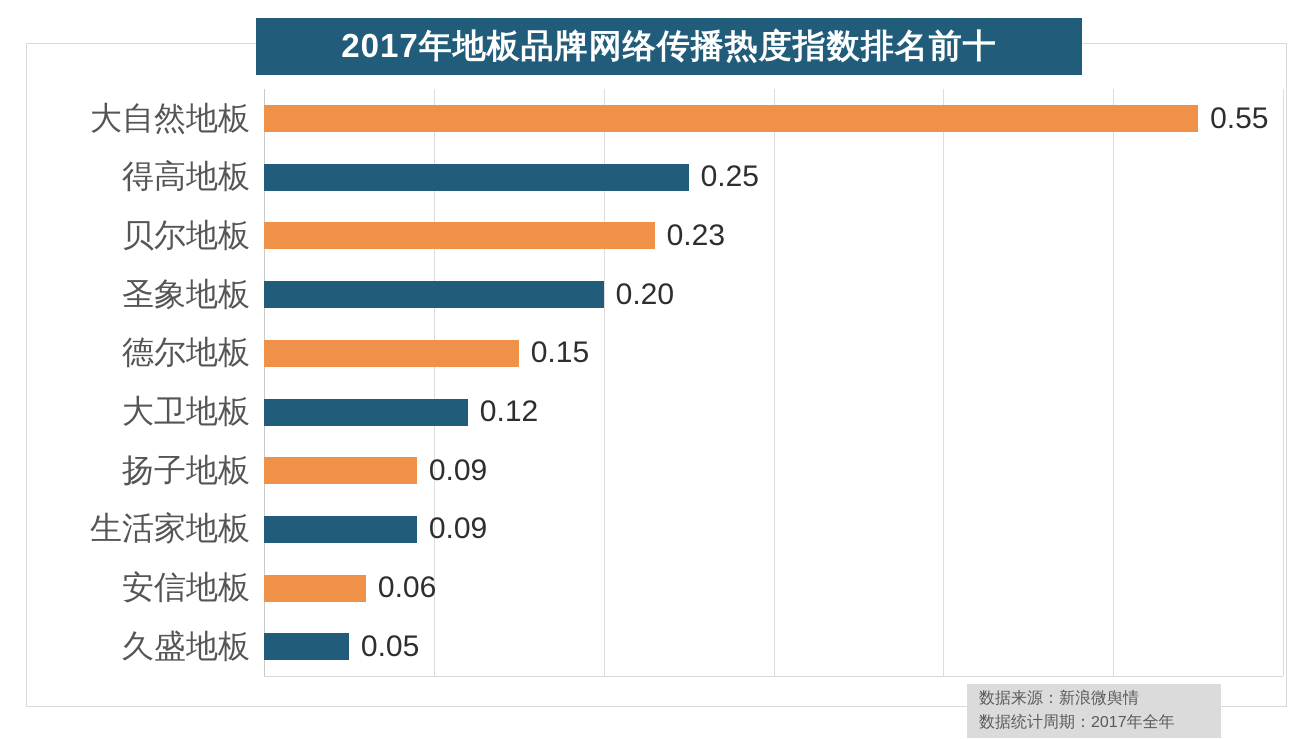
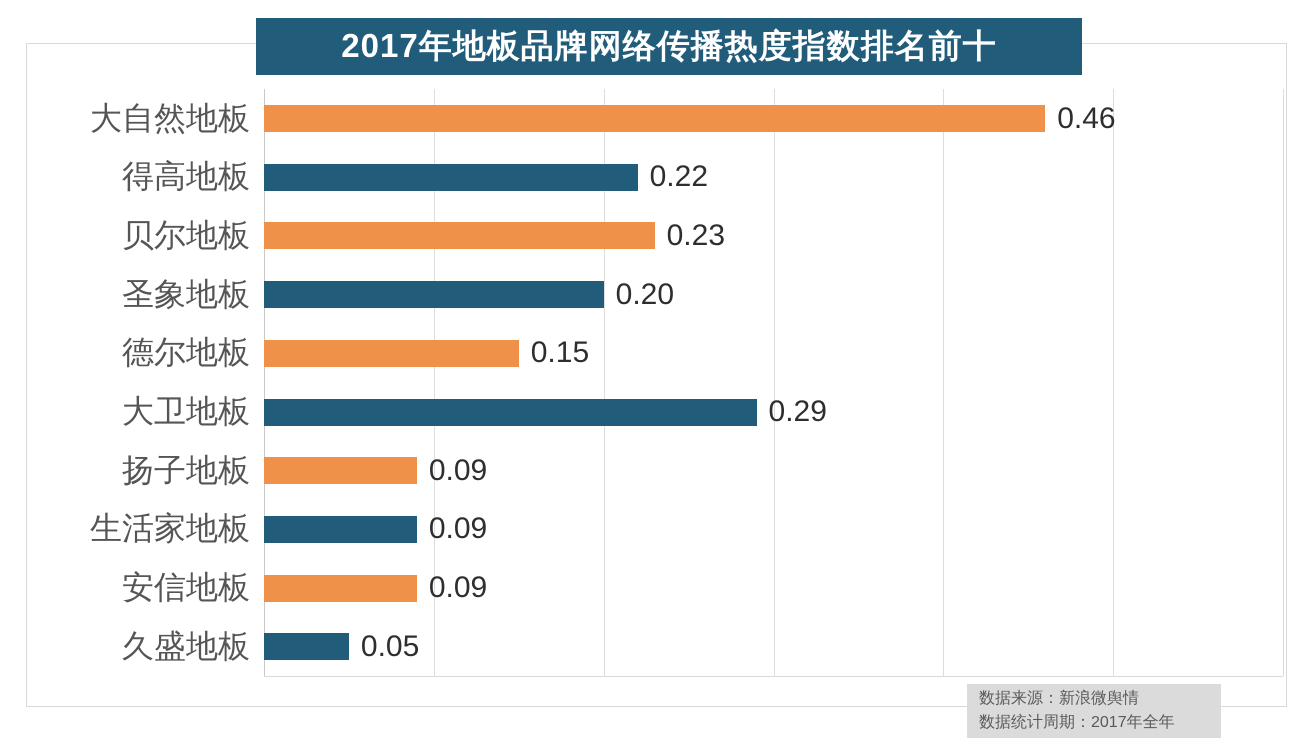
大自然地板: 0.55 -> 0.46
得高地板: 0.25 -> 0.22
大卫地板: 0.12 -> 0.29
安信地板: 0.06 -> 0.09
